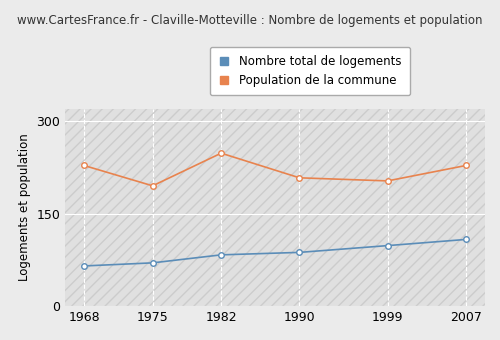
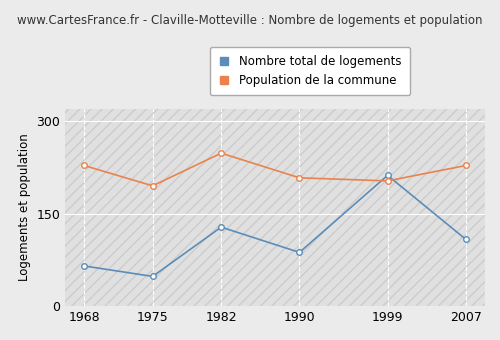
Nombre total de logements/1975: 70 -> 48
Nombre total de logements/1982: 83 -> 128
Nombre total de logements/1999: 98 -> 212
